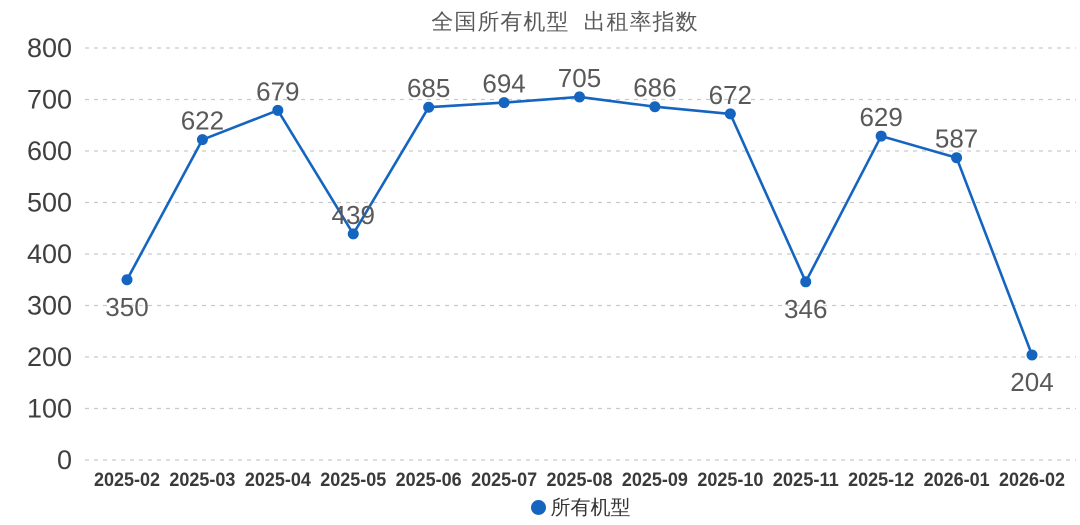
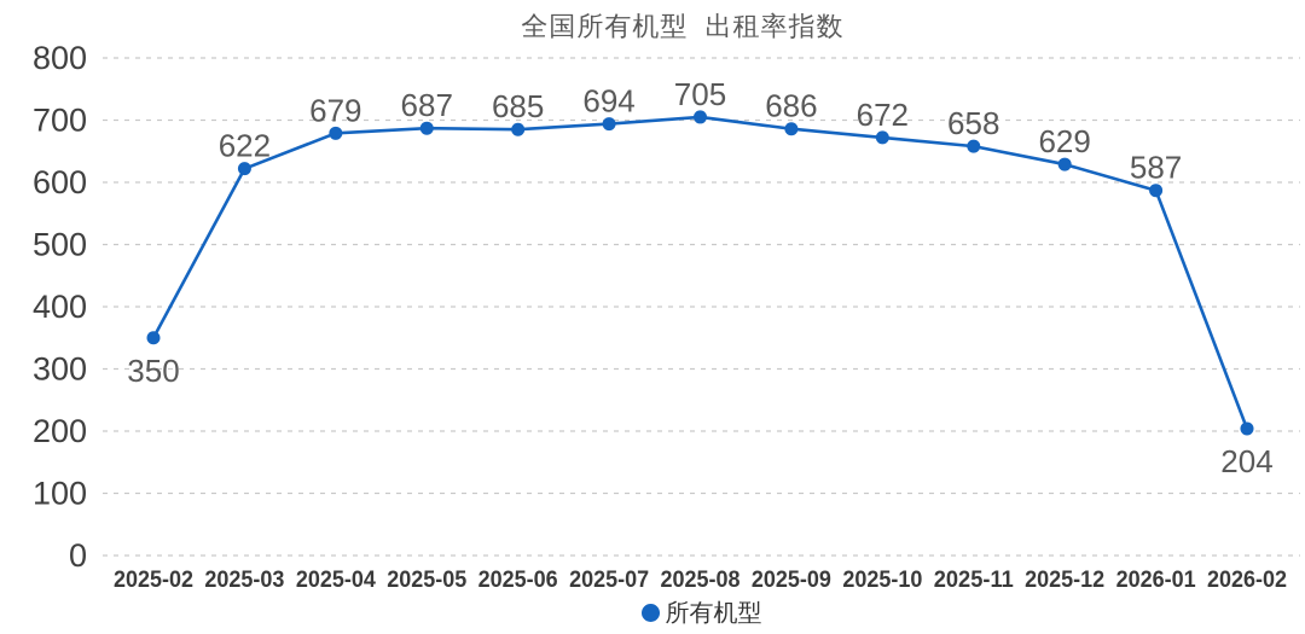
2025-05: 439 -> 687
2025-11: 346 -> 658
